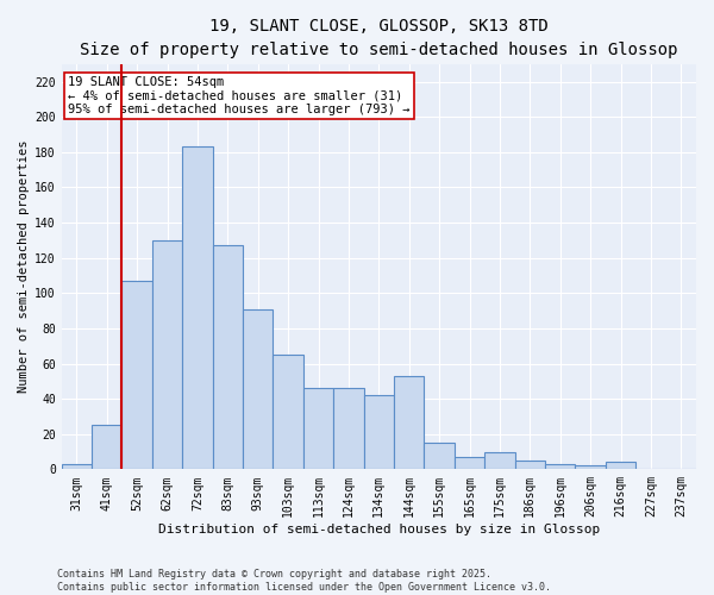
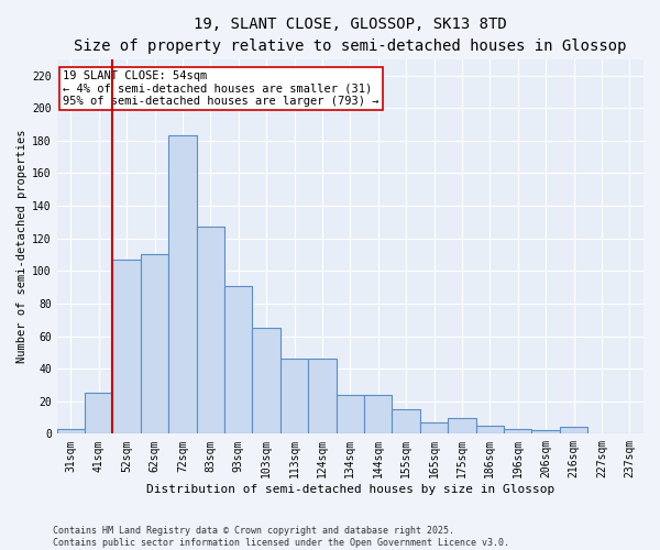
62sqm: 130 -> 110
134sqm: 42 -> 24
144sqm: 53 -> 24
